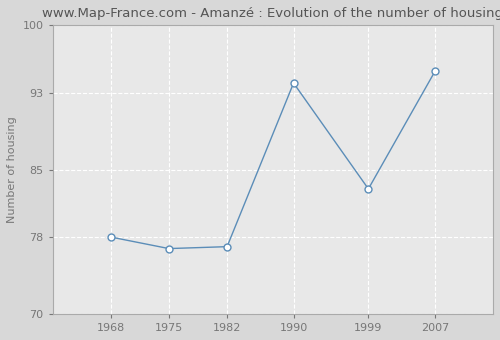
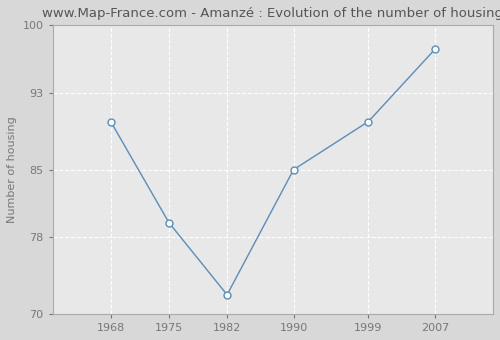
1968: 78.0 -> 90.0
1975: 76.8 -> 79.5
1982: 77.0 -> 72.0
1990: 94.0 -> 85.0
1999: 83.0 -> 90.0
2007: 95.2 -> 97.5
